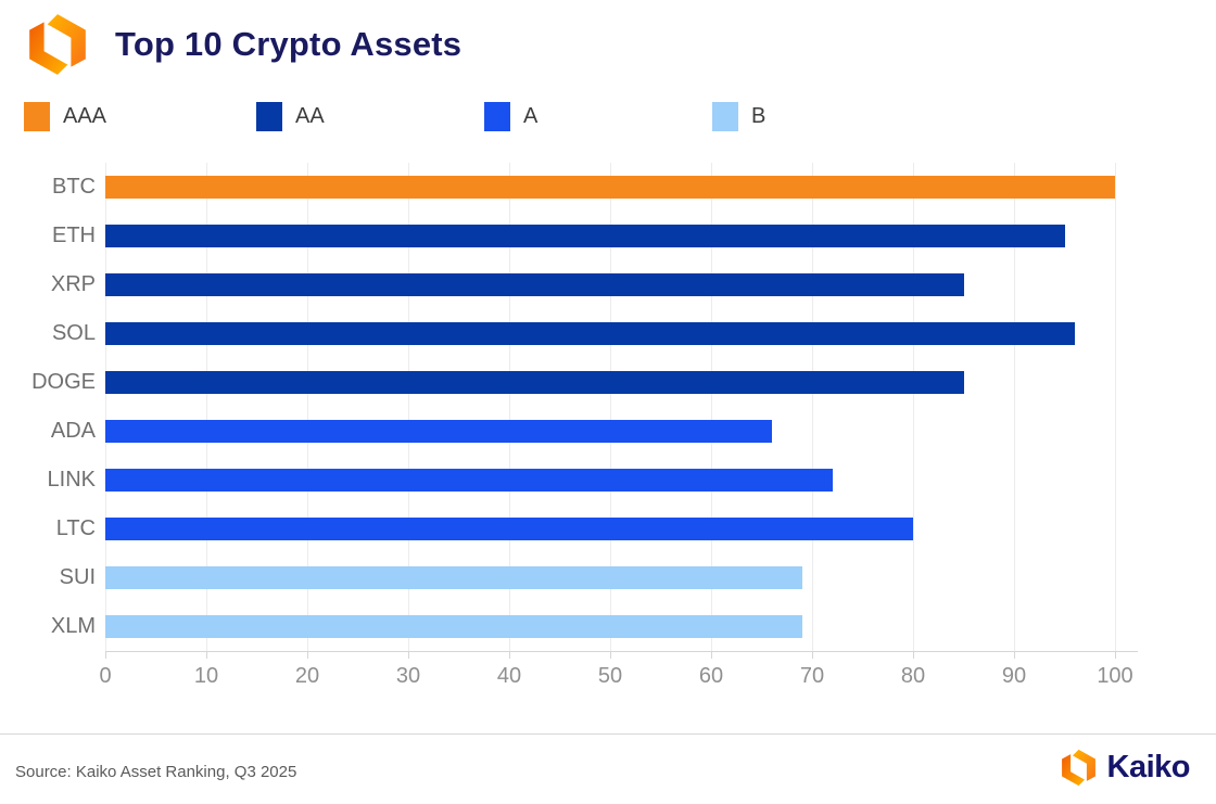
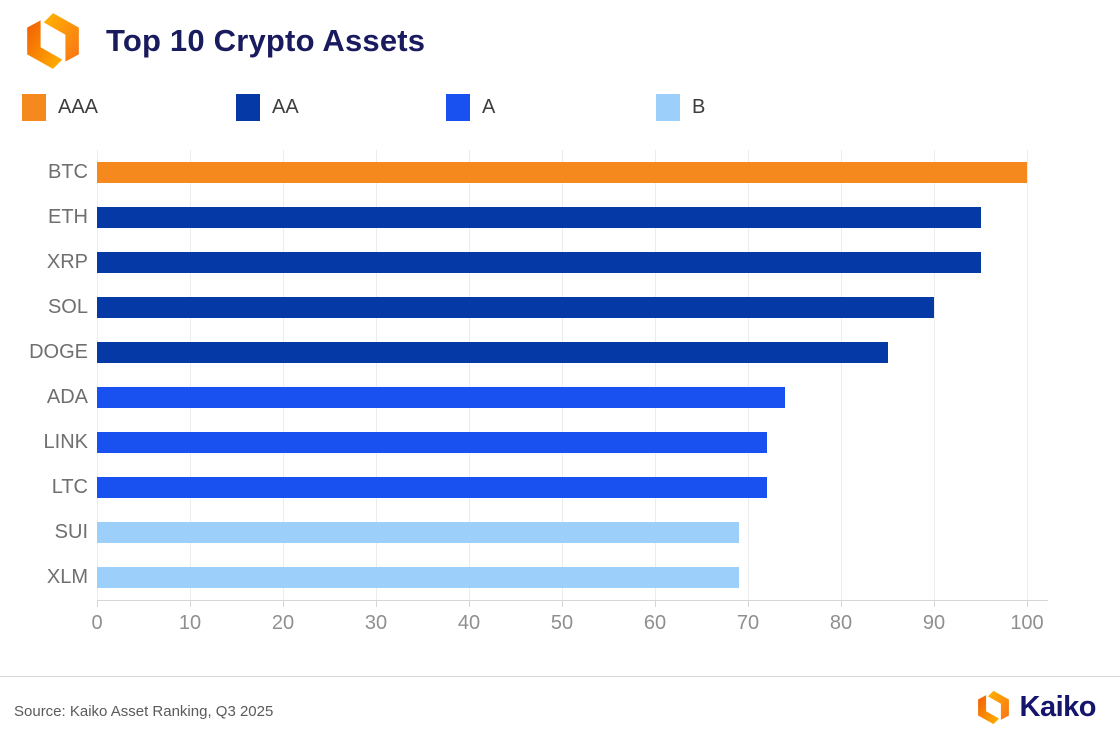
XRP: 85 -> 95
SOL: 96 -> 90
ADA: 66 -> 74
LTC: 80 -> 72
